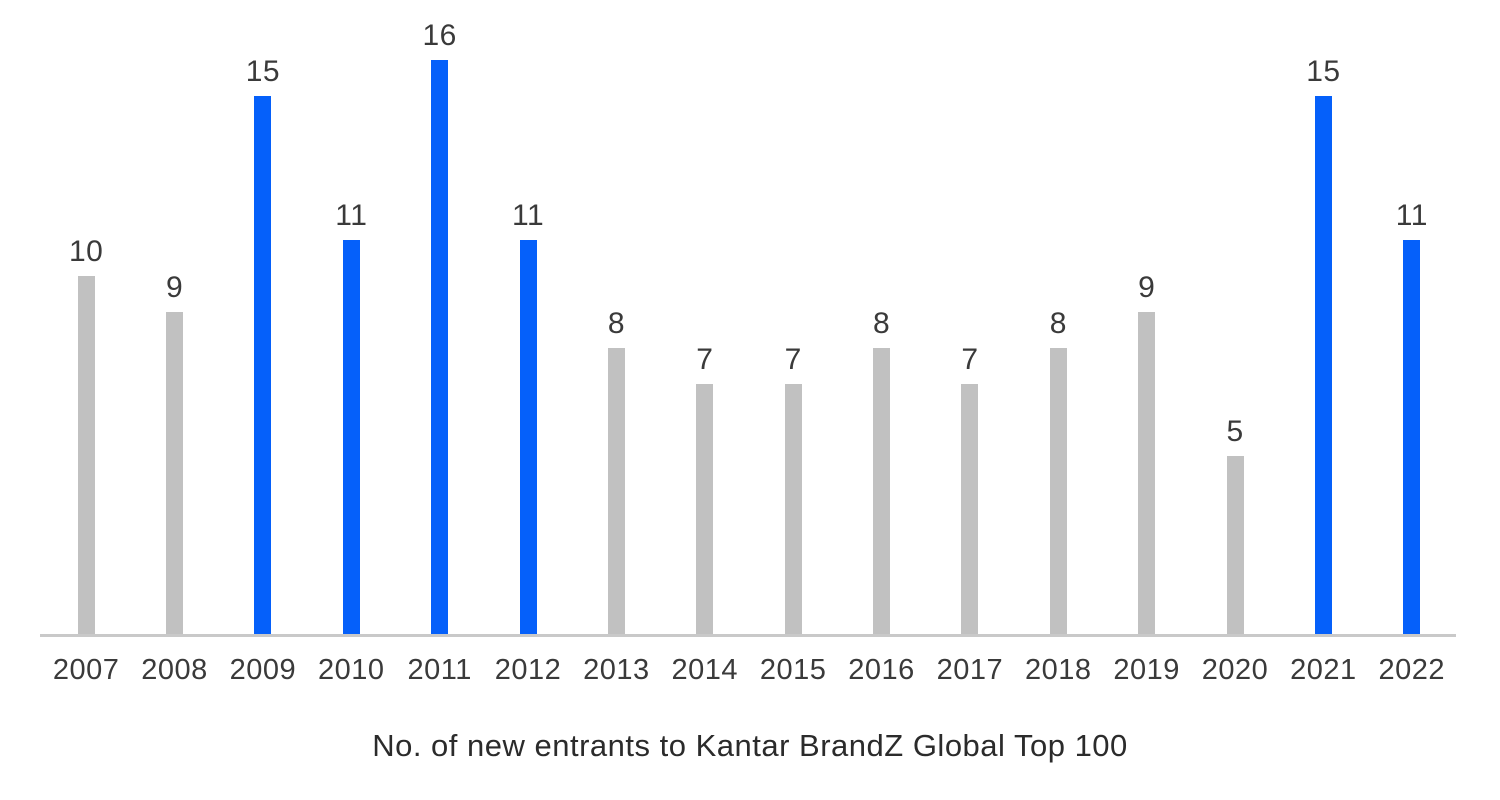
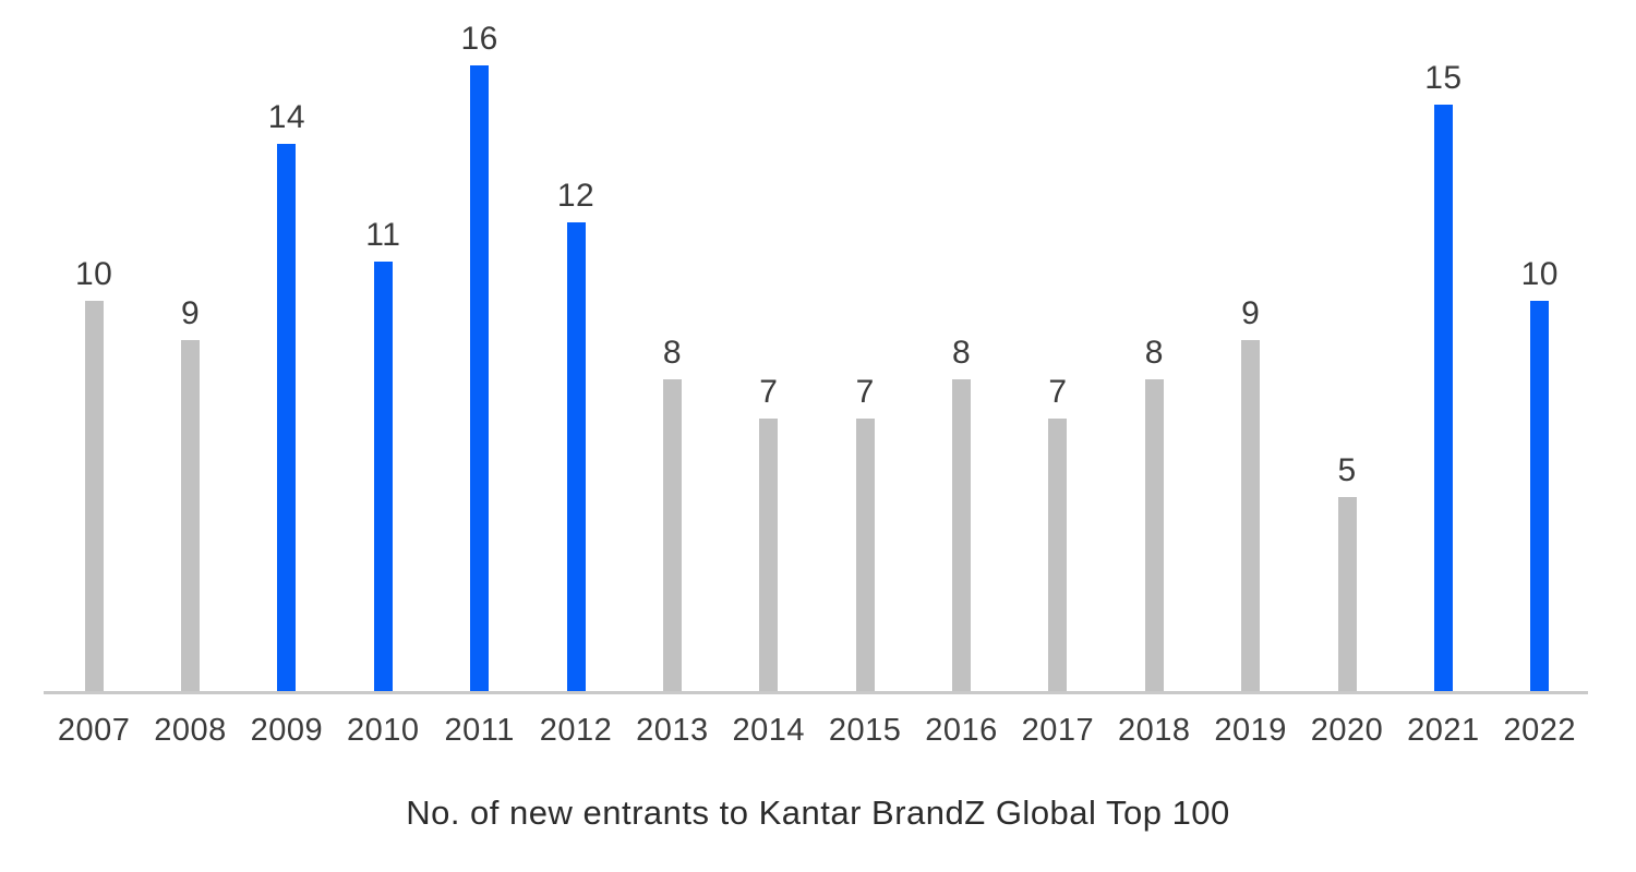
2009: 15 -> 14
2012: 11 -> 12
2022: 11 -> 10
